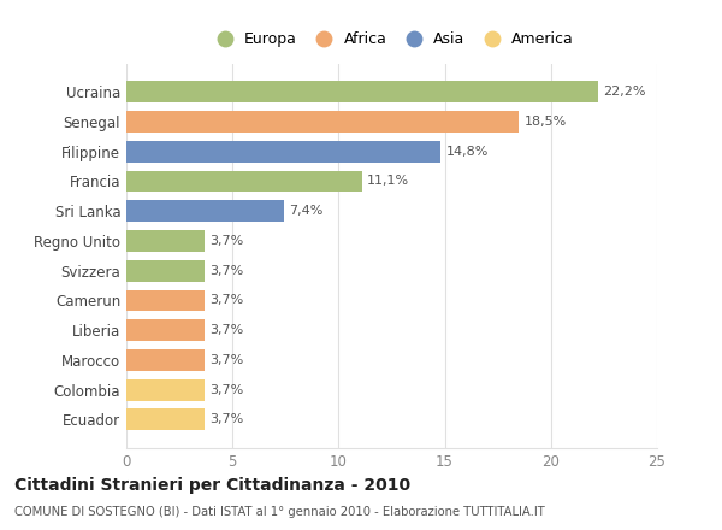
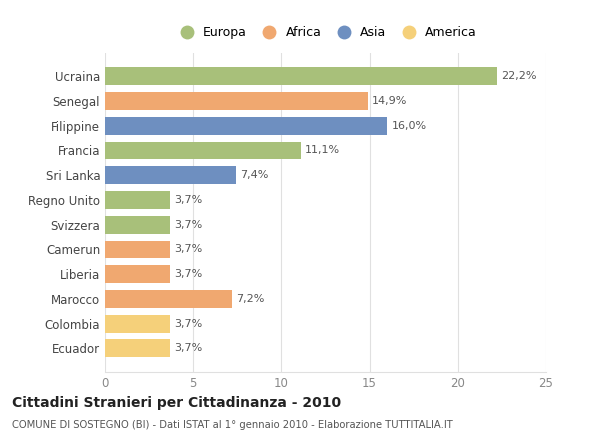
Senegal: 18,5% -> 14,9%
Filippine: 14,8% -> 16,0%
Marocco: 3,7% -> 7,2%
